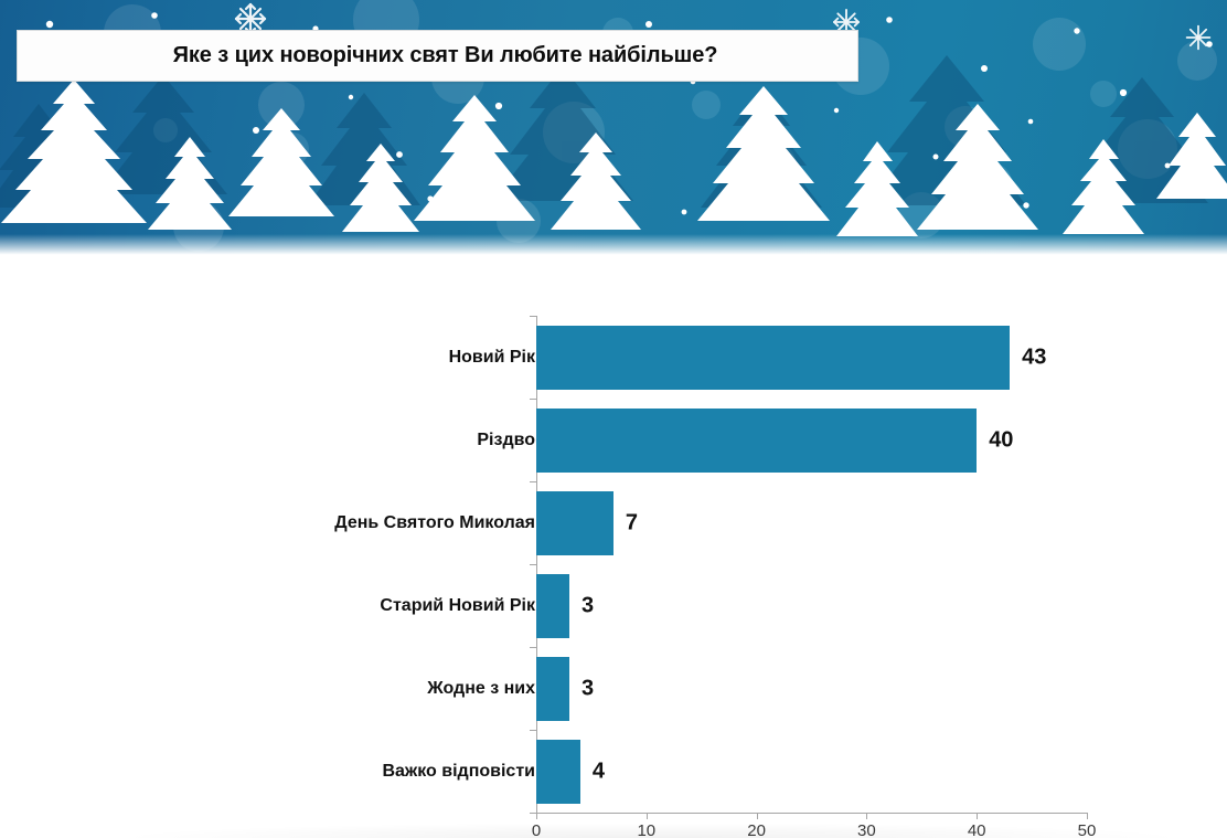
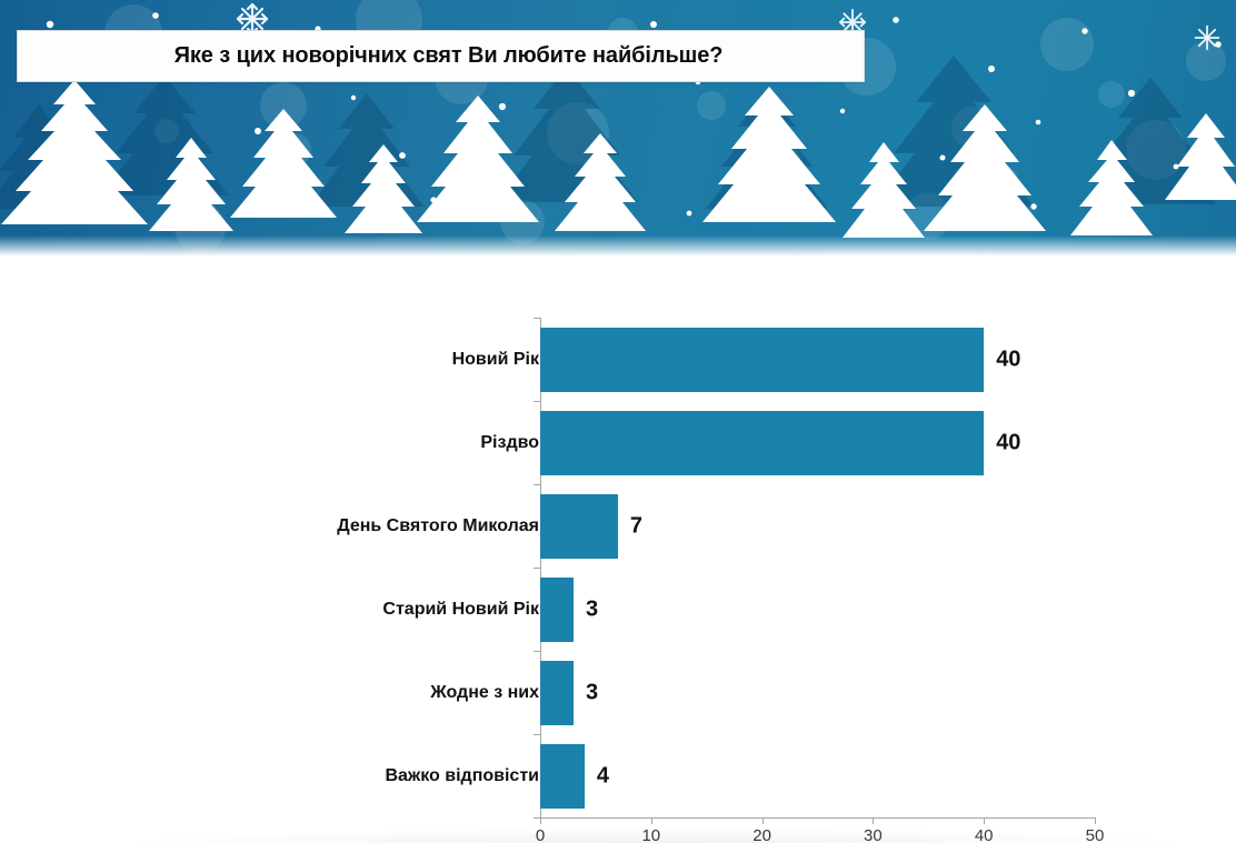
Новий Рік: 43 -> 40
